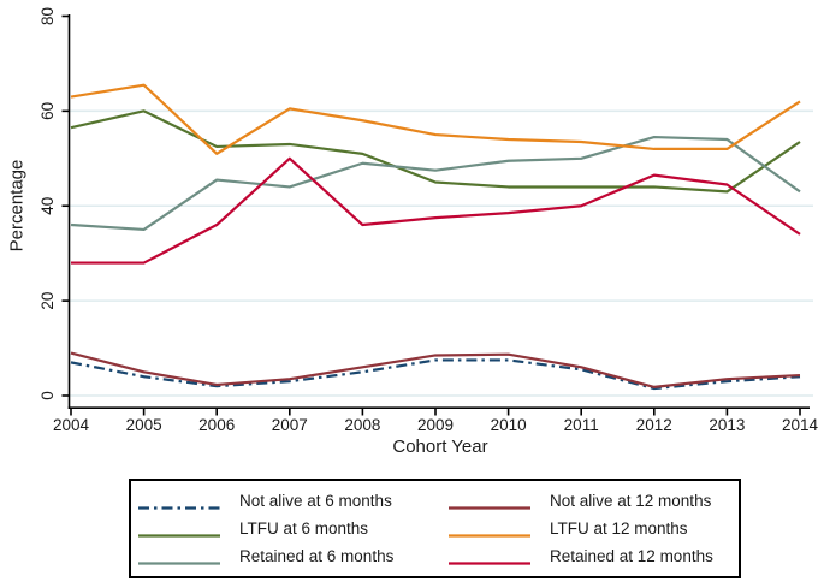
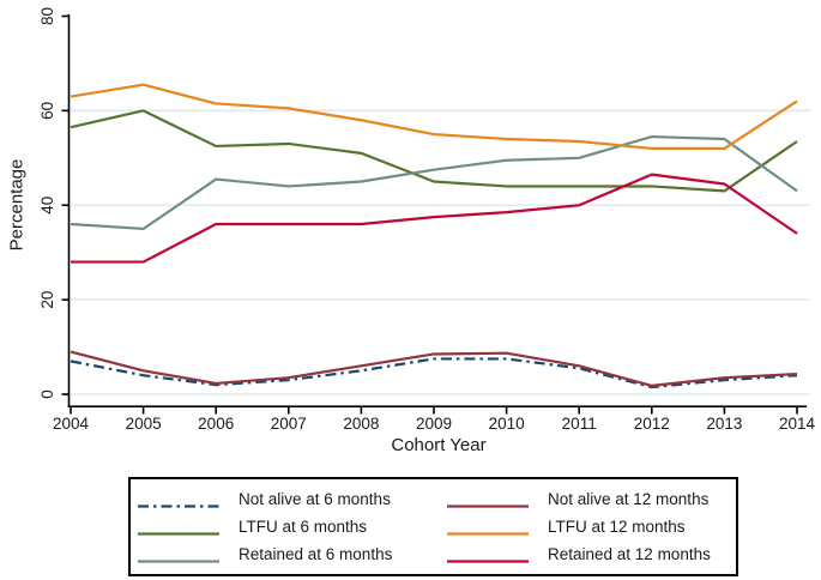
LTFU at 12 months/2006: 51 -> 62
Retained at 12 months/2007: 50 -> 36
Retained at 6 months/2008: 49 -> 45
